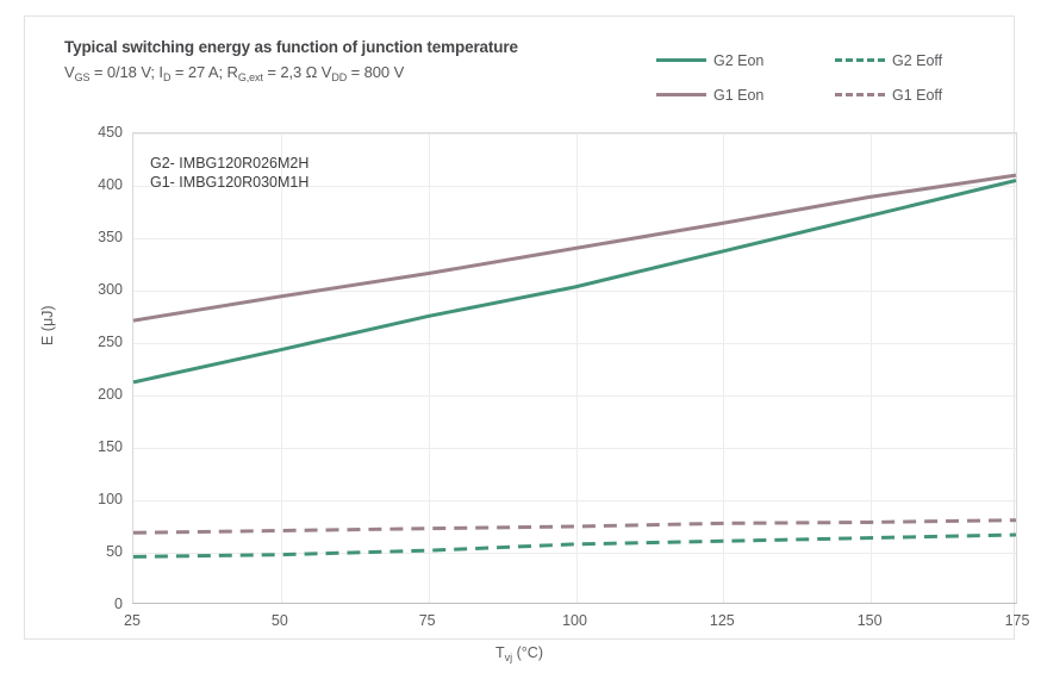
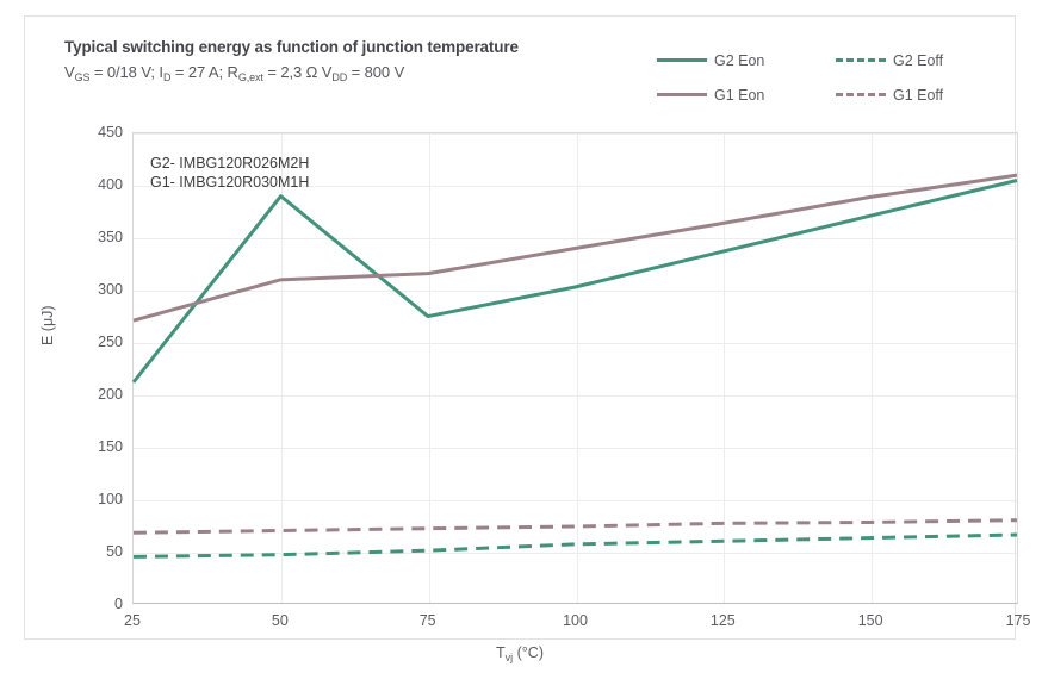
G2 Eon/50: 240 -> 390
G1 Eon/50: 290 -> 310
